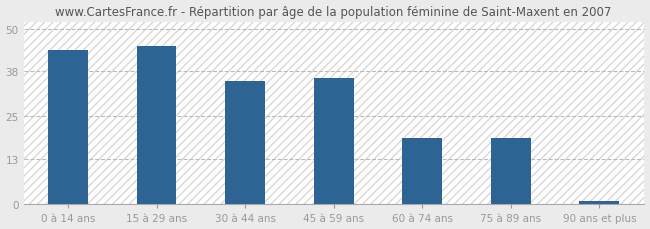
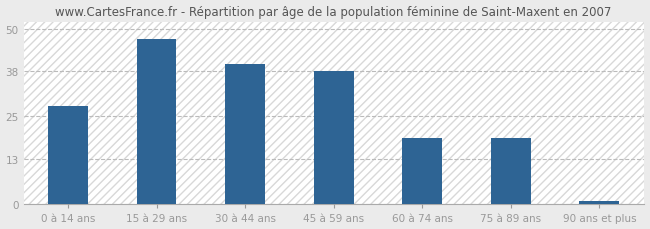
0 à 14 ans: 44 -> 28
15 à 29 ans: 45 -> 47
30 à 44 ans: 35 -> 40
45 à 59 ans: 36 -> 38
